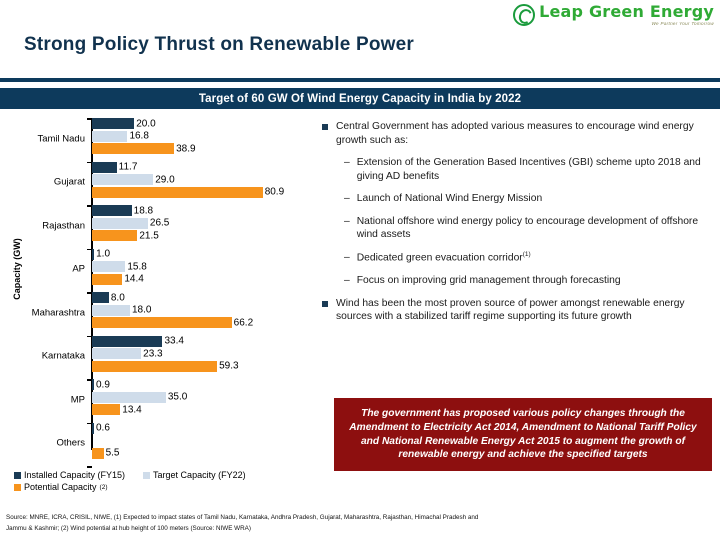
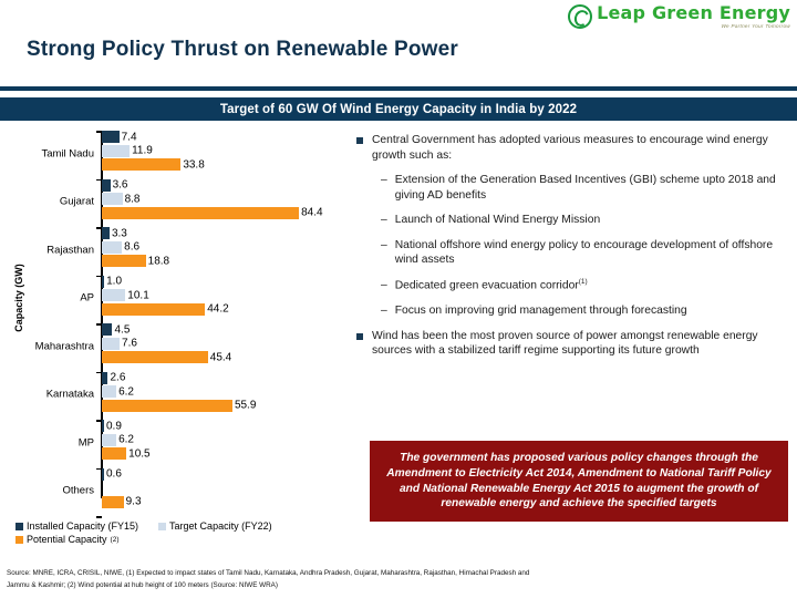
Installed Capacity (FY15)/Tamil Nadu: 20.0 -> 7.4
Target Capacity (FY22)/Tamil Nadu: 16.8 -> 11.9
Potential Capacity(2)/Tamil Nadu: 38.9 -> 33.8
Installed Capacity (FY15)/Gujarat: 11.7 -> 3.6
Target Capacity (FY22)/Gujarat: 29.0 -> 8.8
Potential Capacity(2)/Gujarat: 80.9 -> 84.4
Installed Capacity (FY15)/Rajasthan: 18.8 -> 3.3
Target Capacity (FY22)/Rajasthan: 26.5 -> 8.6
Potential Capacity(2)/Rajasthan: 21.5 -> 18.8
Target Capacity (FY22)/AP: 15.8 -> 10.1
Potential Capacity(2)/AP: 14.4 -> 44.2
Installed Capacity (FY15)/Maharashtra: 8.0 -> 4.5
Target Capacity (FY22)/Maharashtra: 18.0 -> 7.6
Potential Capacity(2)/Maharashtra: 66.2 -> 45.4
Installed Capacity (FY15)/Karnataka: 33.4 -> 2.6
Target Capacity (FY22)/Karnataka: 23.3 -> 6.2
Potential Capacity(2)/Karnataka: 59.3 -> 55.9
Target Capacity (FY22)/MP: 35.0 -> 6.2
Potential Capacity(2)/MP: 13.4 -> 10.5
Potential Capacity(2)/Others: 5.5 -> 9.3
